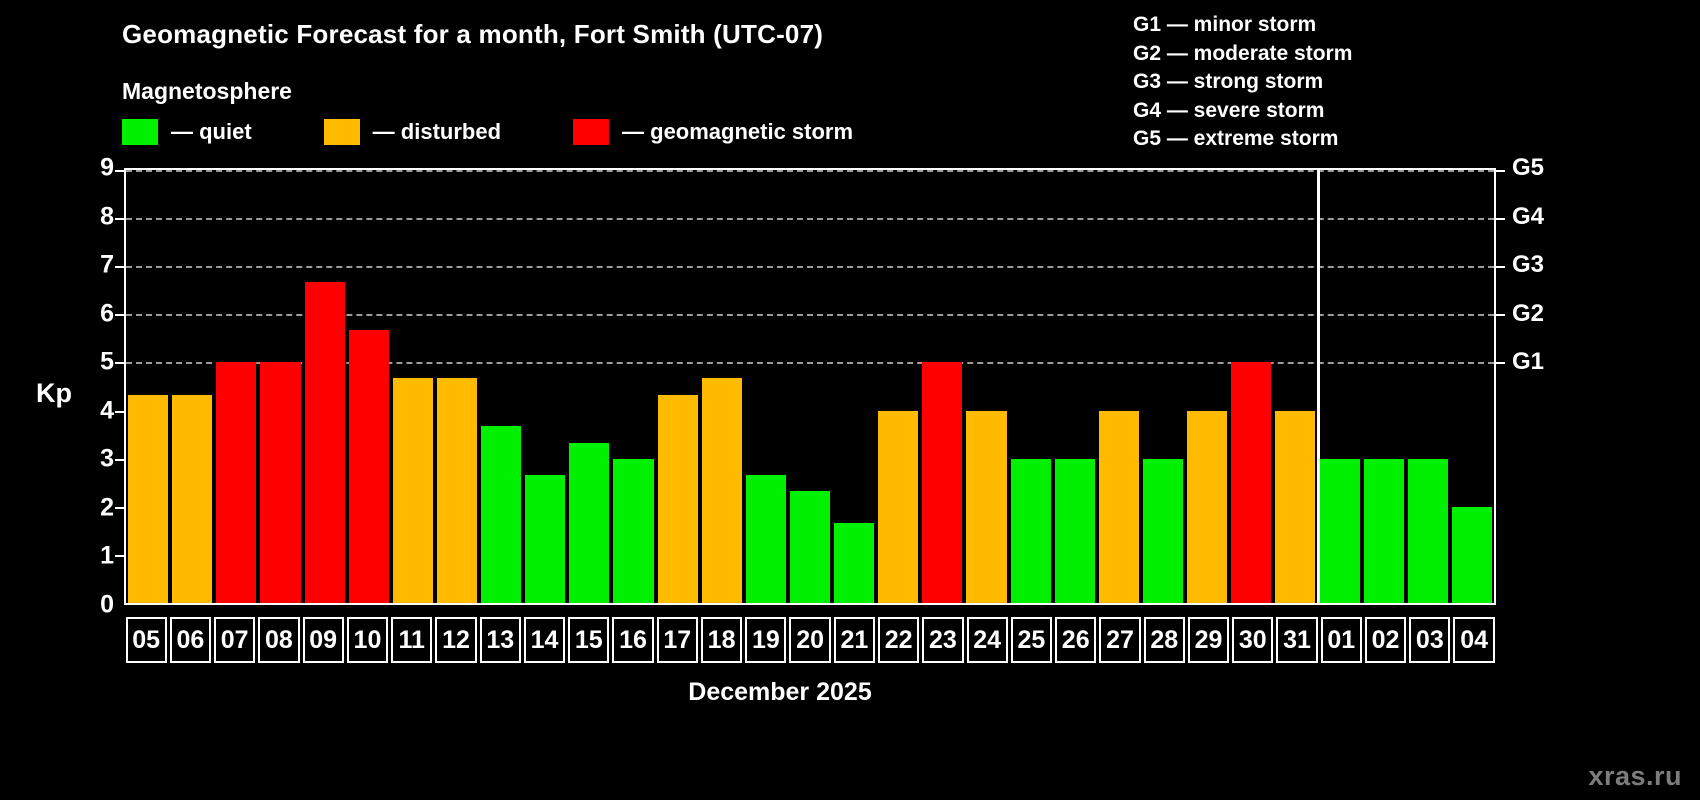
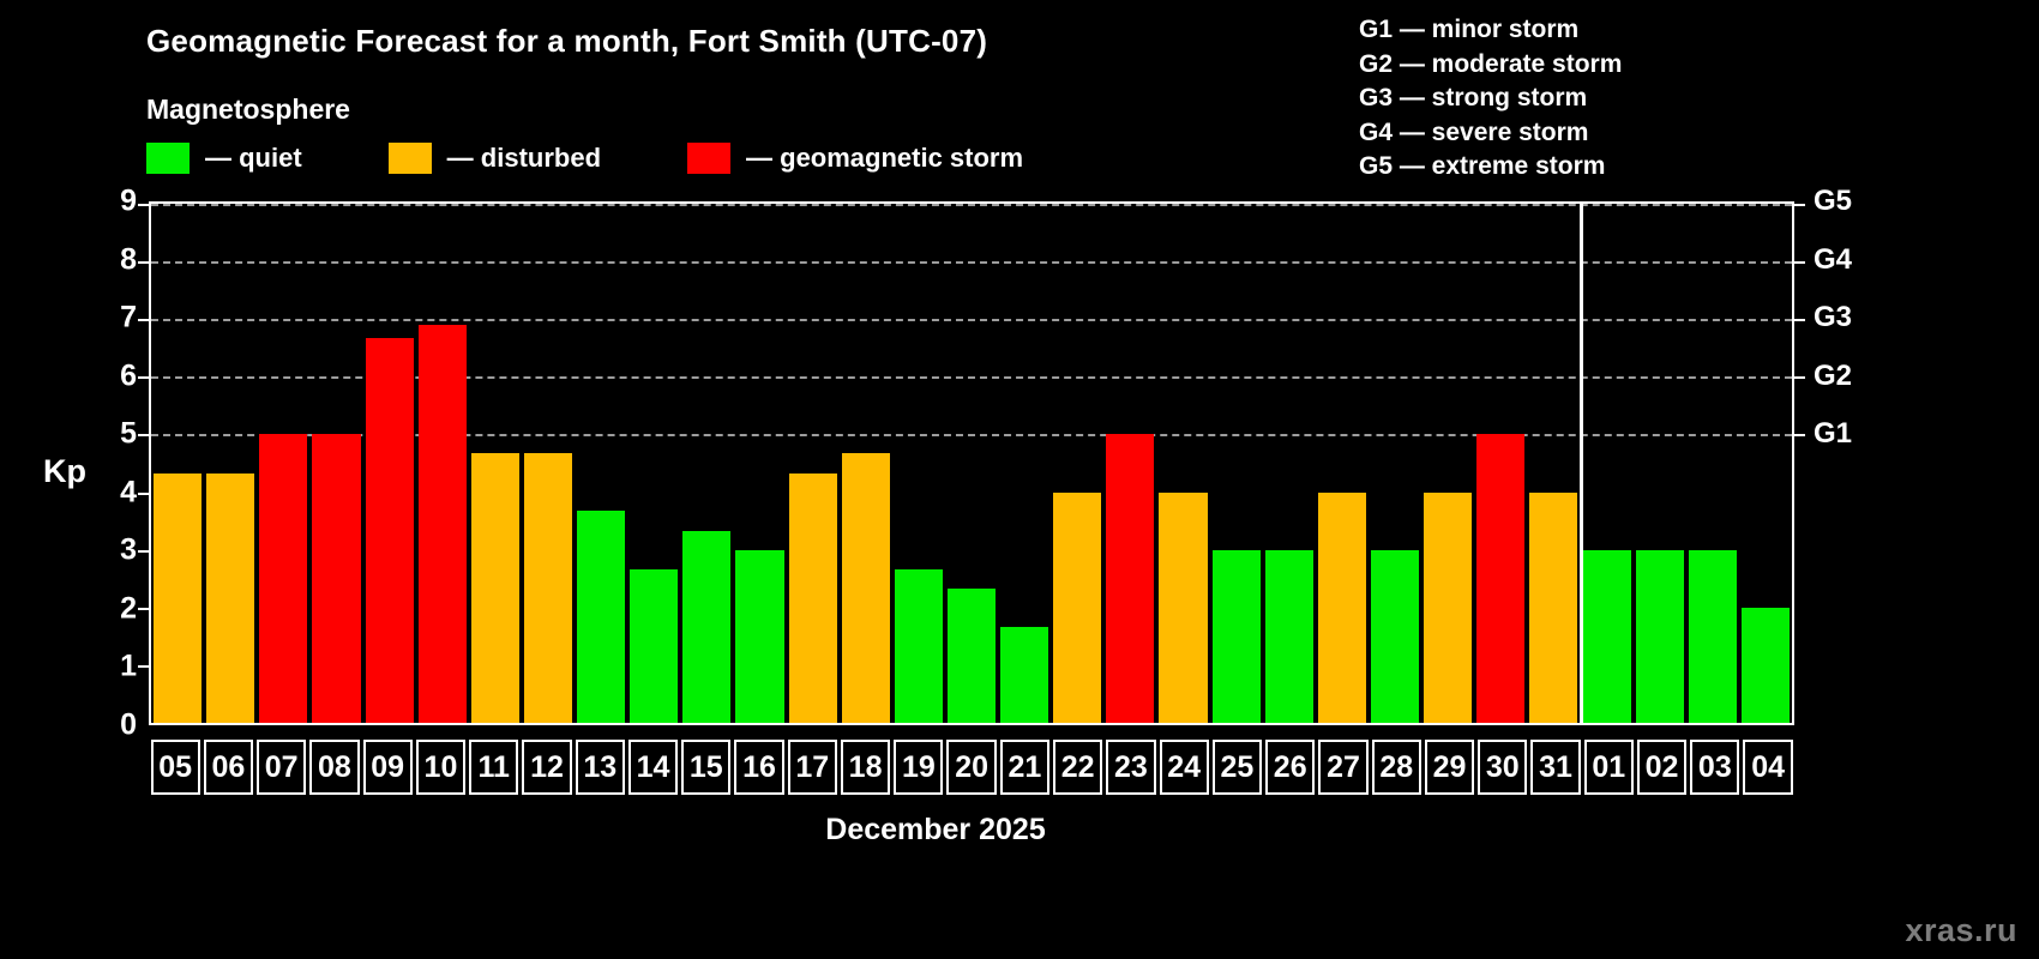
10: 5.7 -> 6.9
